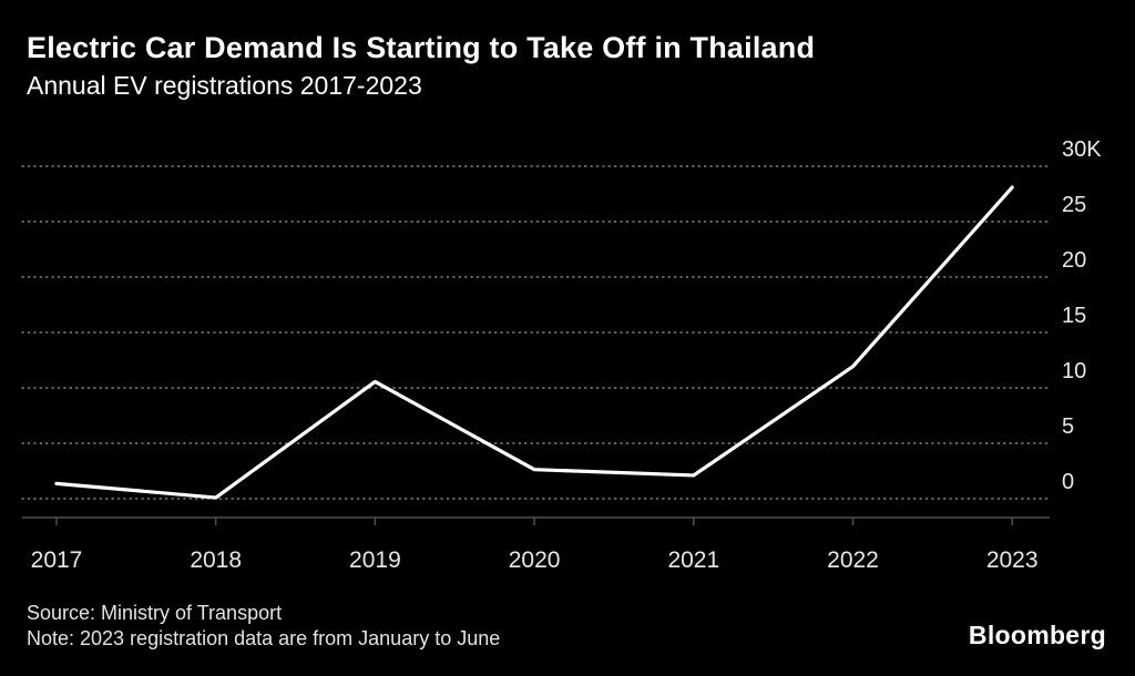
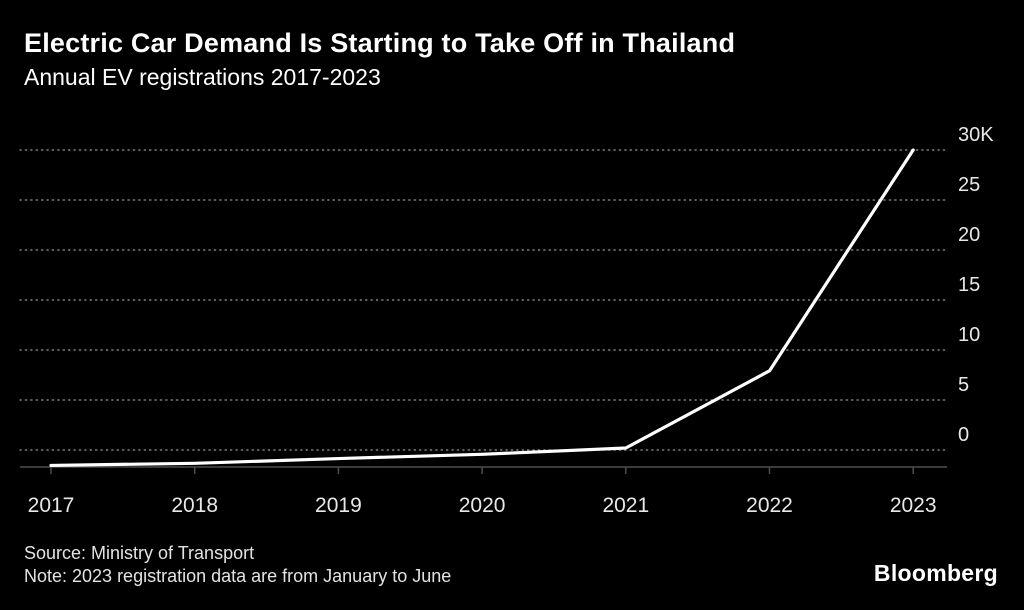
2017: 2.9K -> 0.2K
2018: 1.7K -> 0.4K
2019: 11.6K -> 0.8K
2020: 4.1K -> 1.2K
2021: 3.6K -> 1.8K
2022: 12.9K -> 9.1K
2023: 28.2K -> 30.0K
